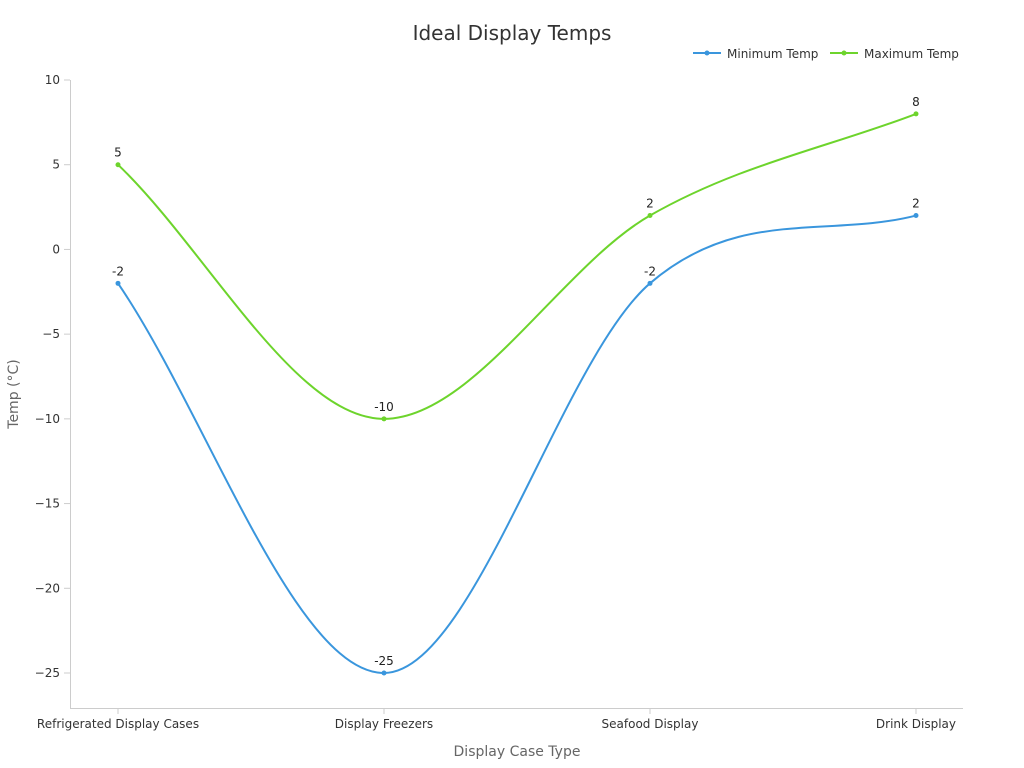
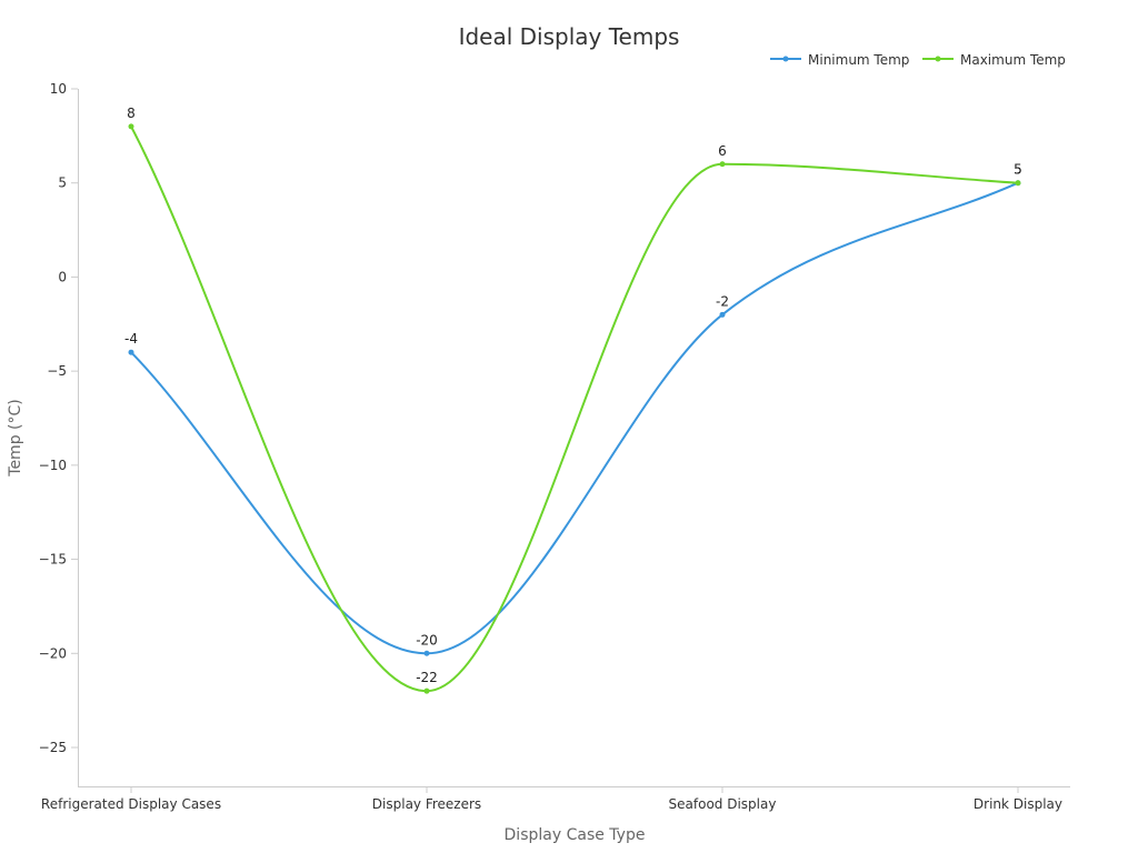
Minimum Temp/Refrigerated Display Cases: -2 -> -4
Maximum Temp/Refrigerated Display Cases: 5 -> 8
Minimum Temp/Display Freezers: -25 -> -20
Maximum Temp/Display Freezers: -10 -> -22
Maximum Temp/Seafood Display: 2 -> 6
Minimum Temp/Drink Display: 2 -> 5
Maximum Temp/Drink Display: 8 -> 5
